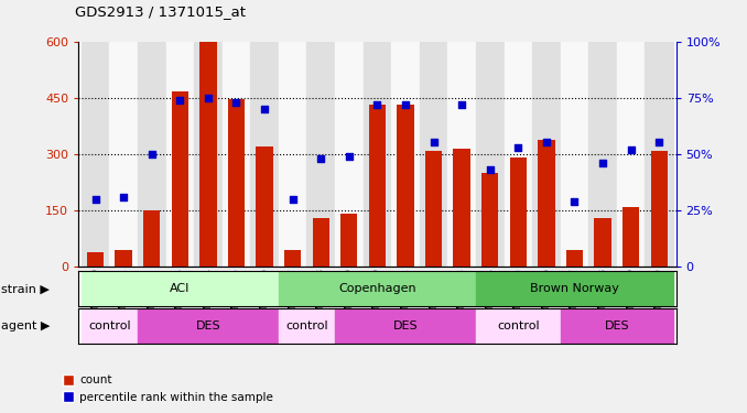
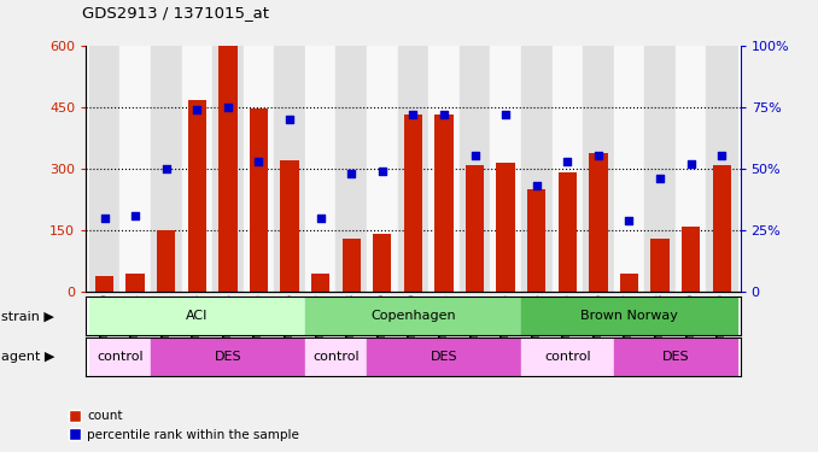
percentile rank within the sample/GSM92205: 73% -> 53%
